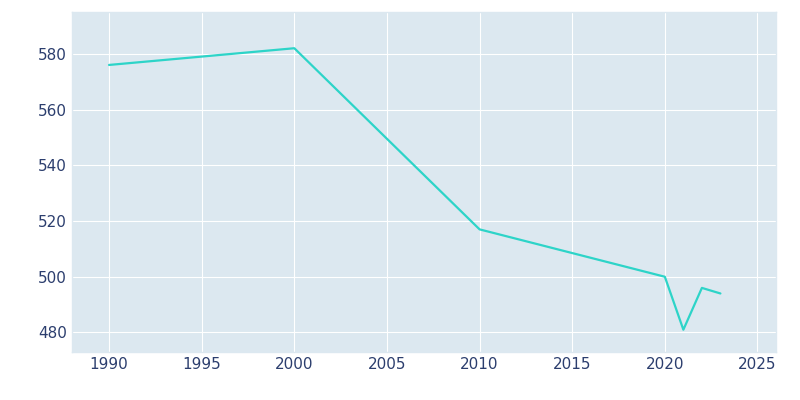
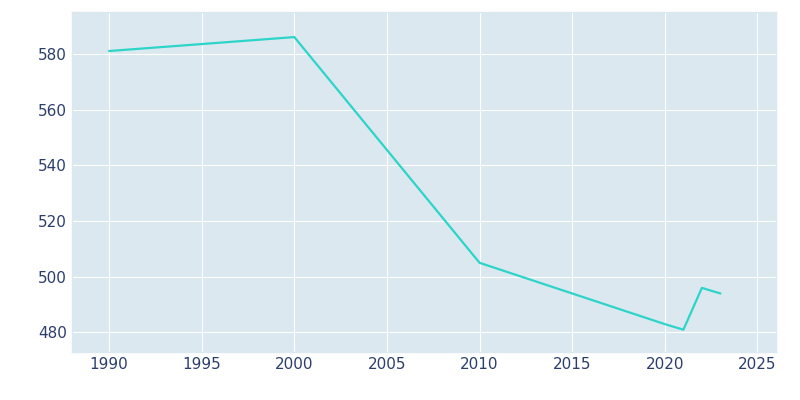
1990: 576 -> 581
2000: 582 -> 586
2010: 517 -> 505
2020: 500 -> 483
